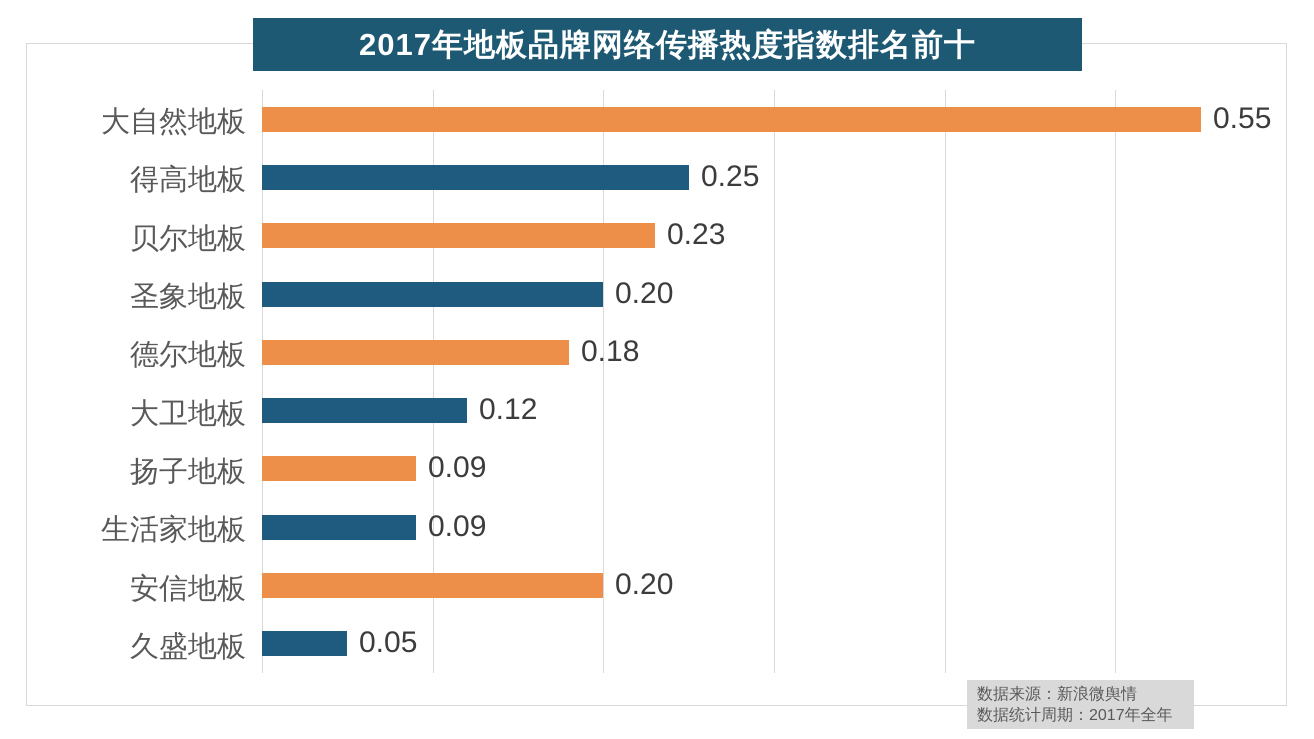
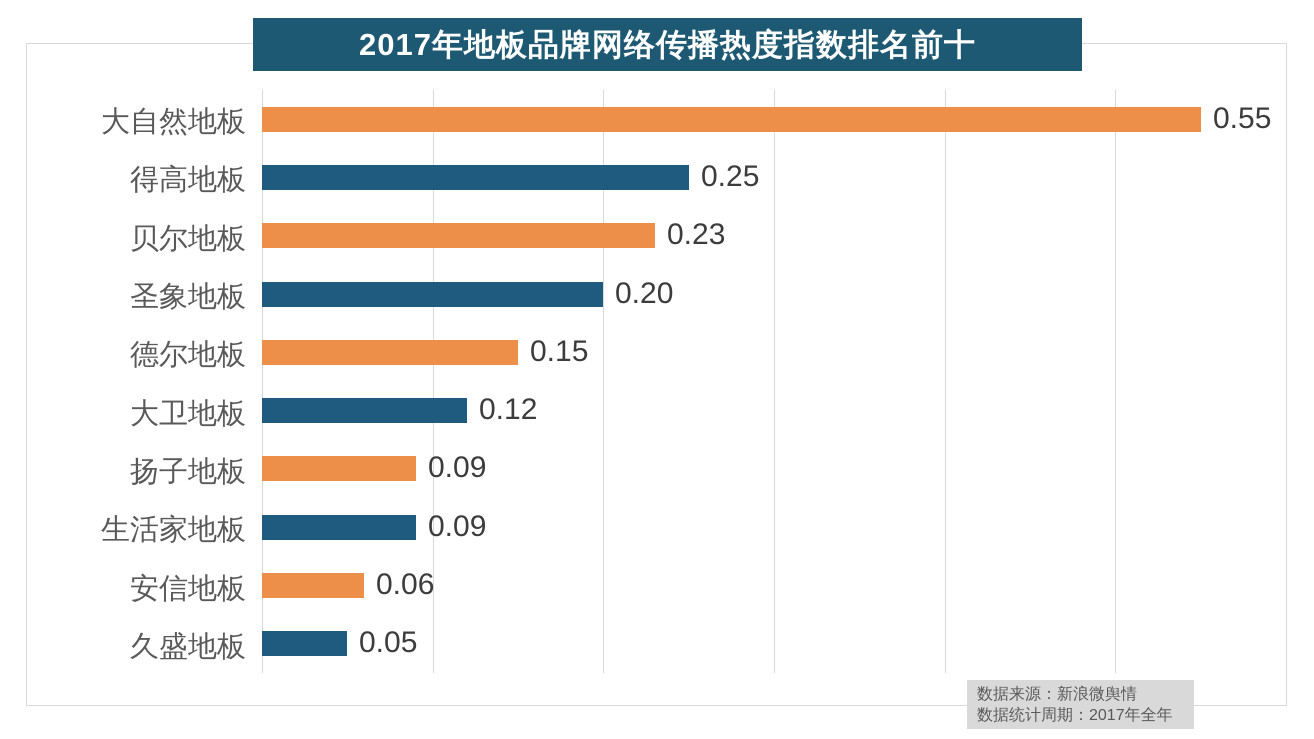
德尔地板: 0.18 -> 0.15
安信地板: 0.20 -> 0.06
